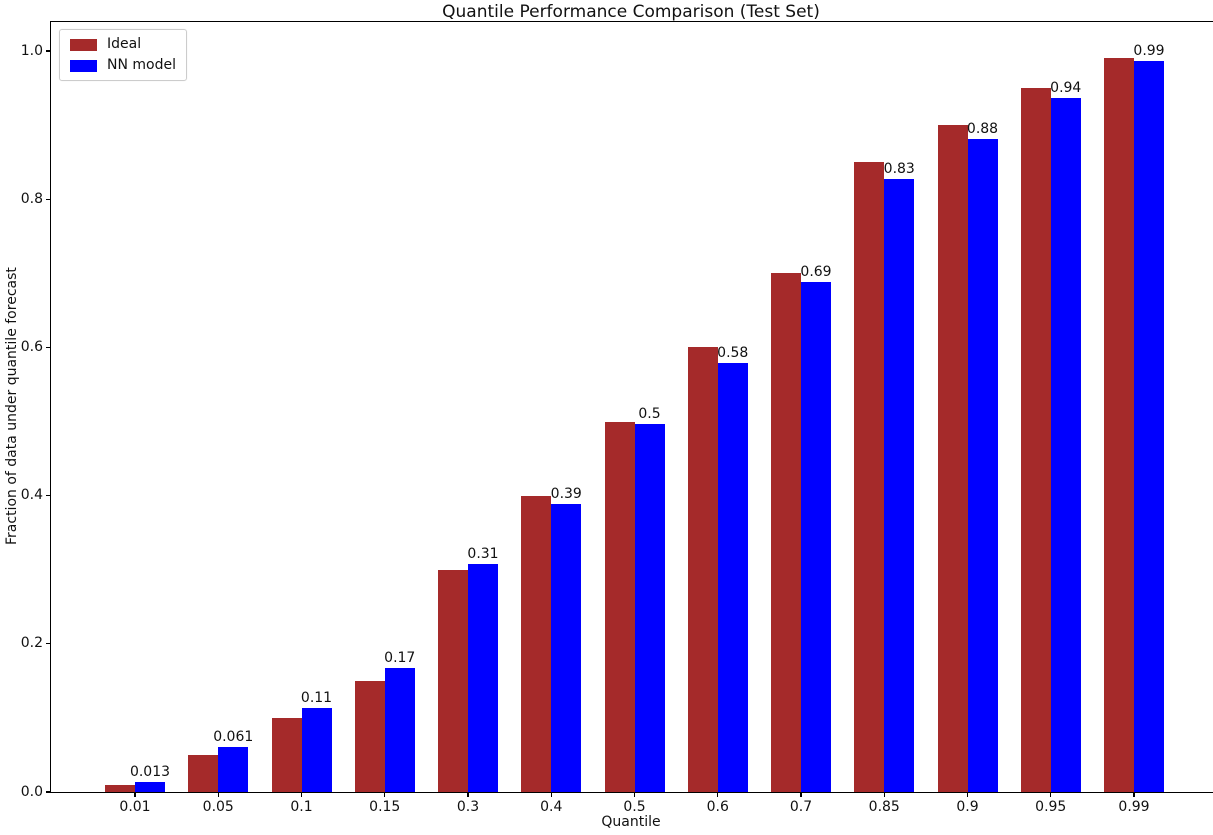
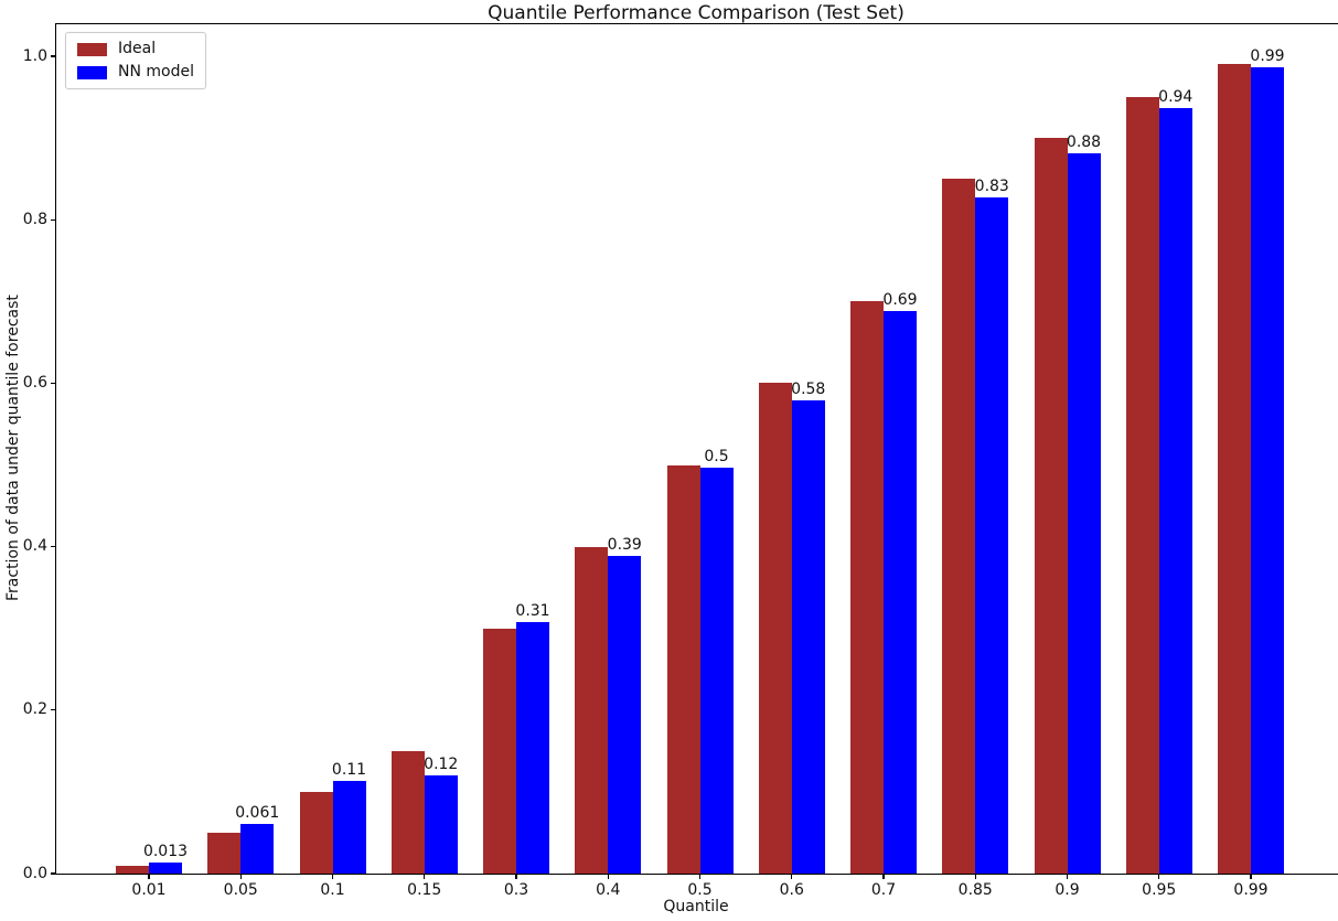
NN model/0.15: 0.17 -> 0.12
